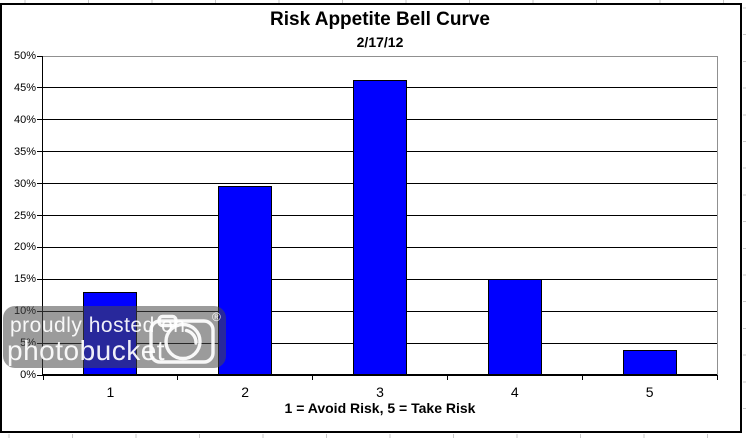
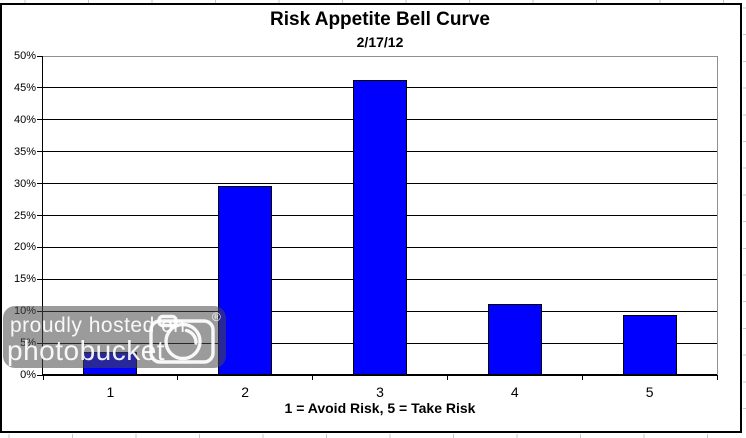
1: 13% -> 4%
4: 15% -> 11%
5: 4% -> 9%
